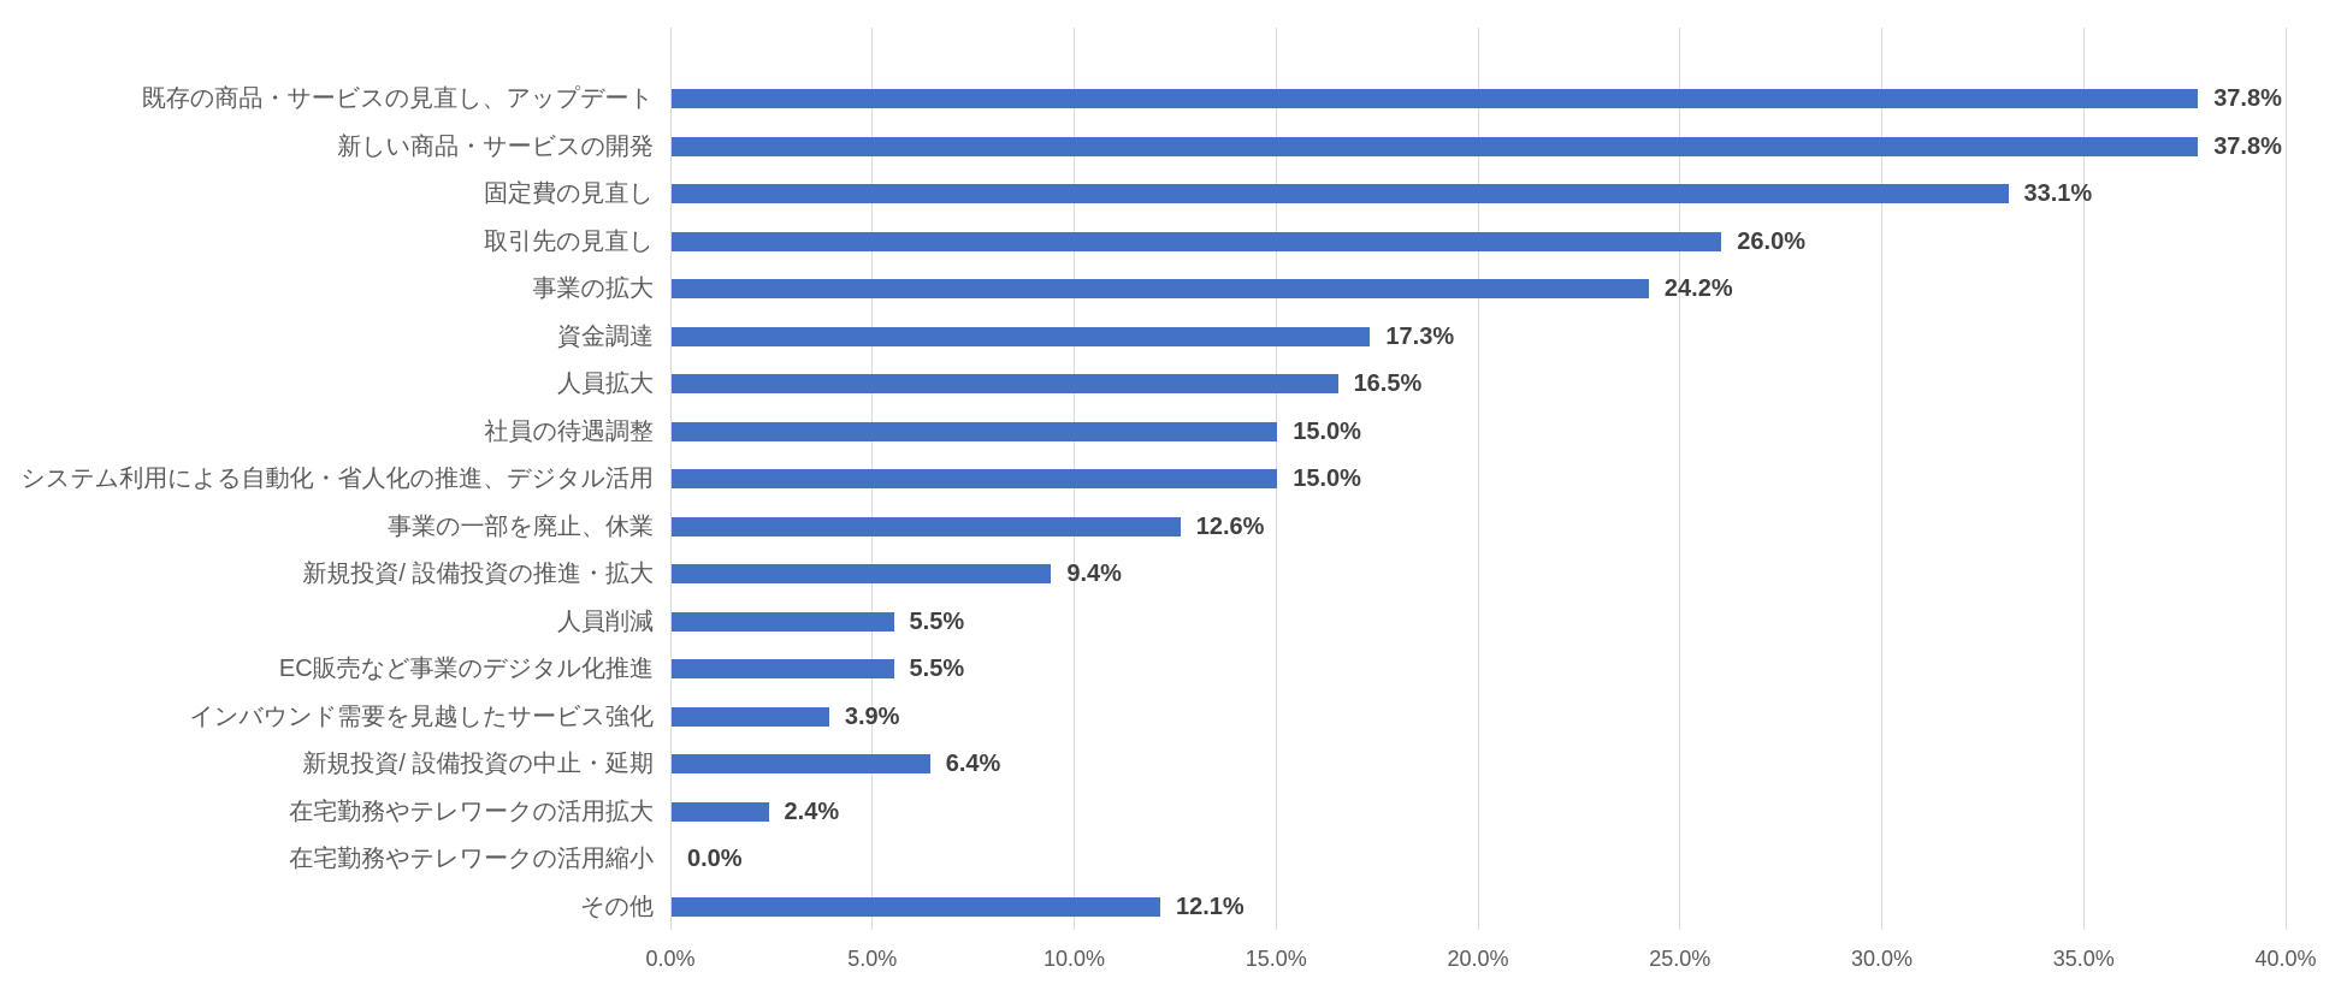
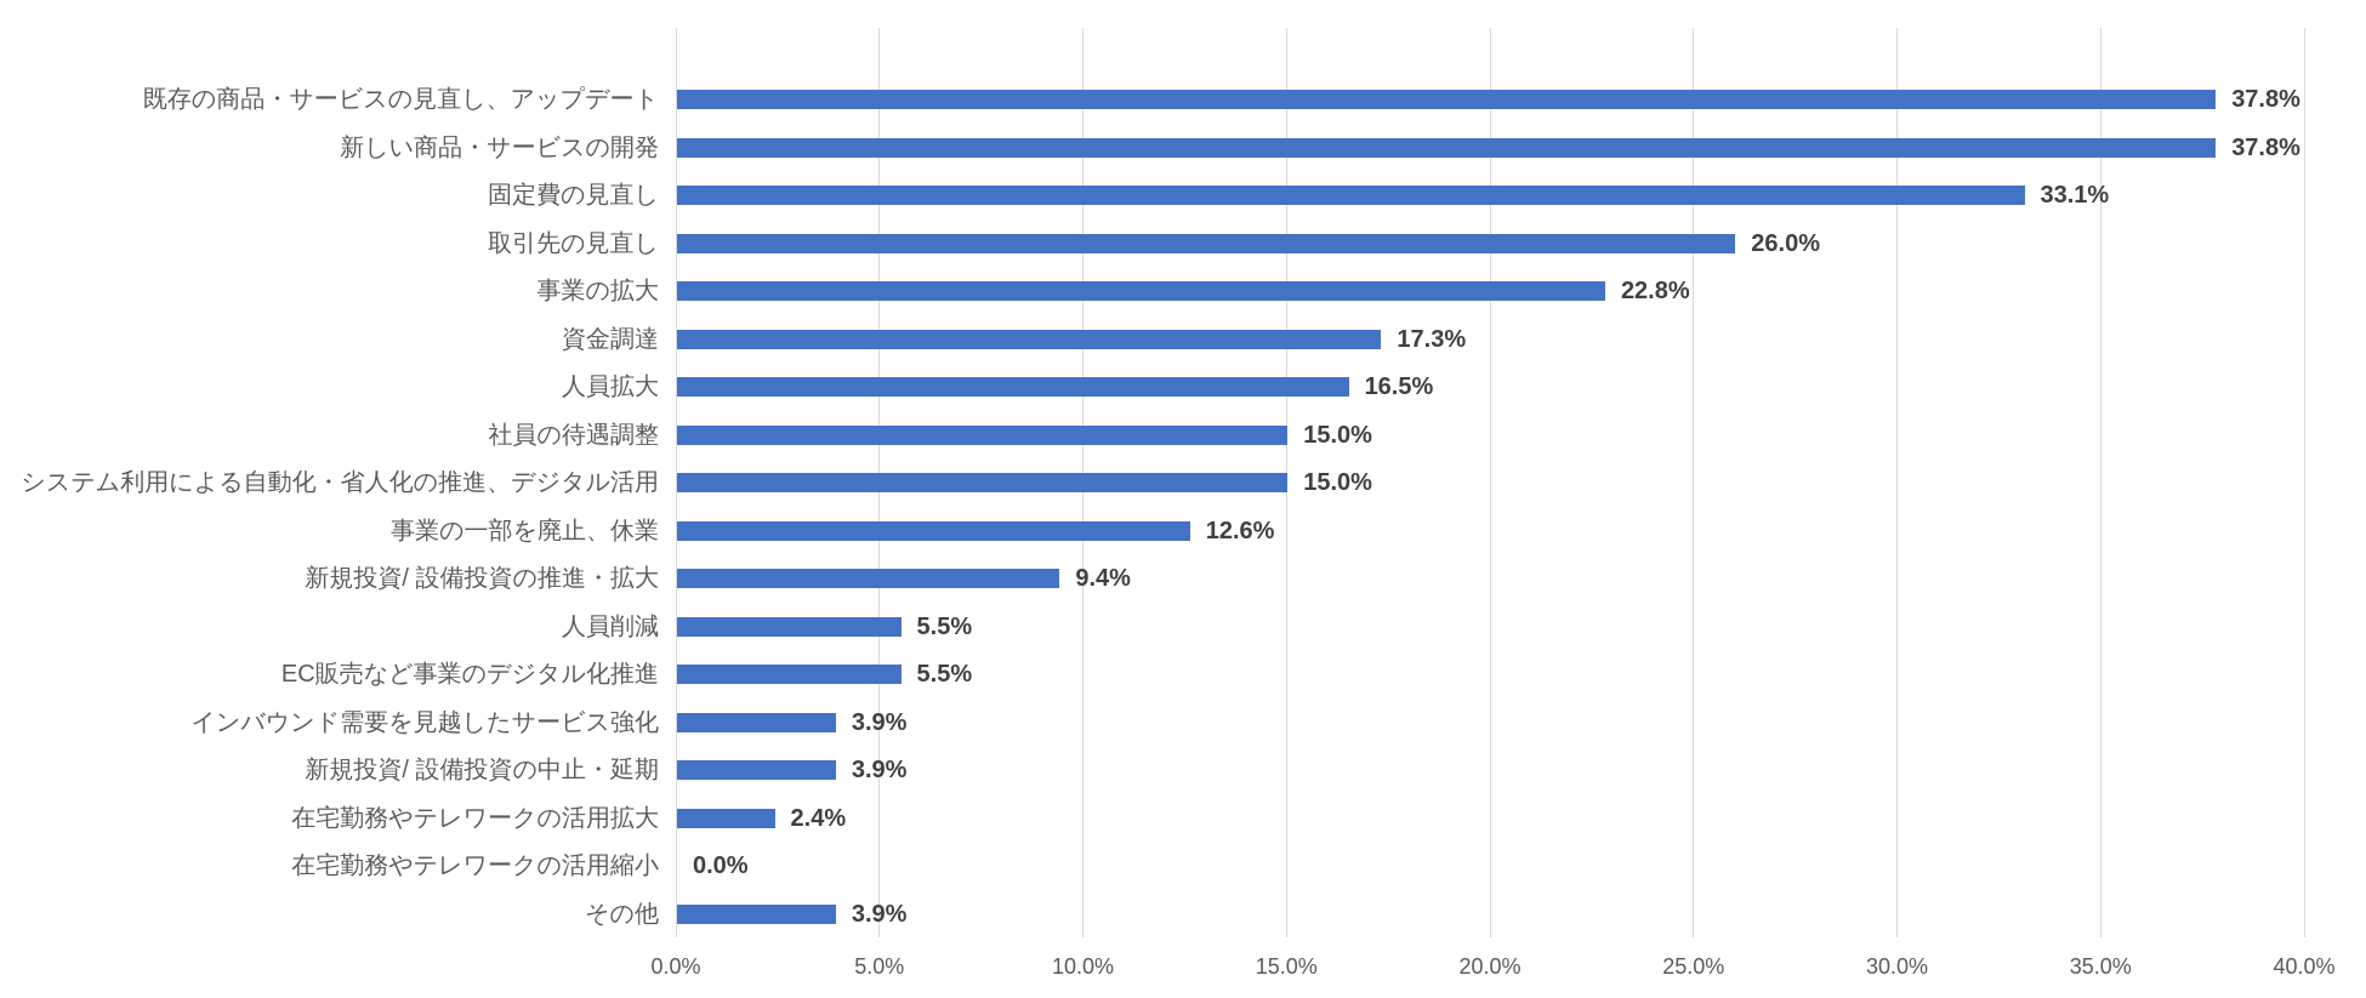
事業の拡大: 24.2% -> 22.8%
新規投資/ 設備投資の中止・延期: 6.4% -> 3.9%
その他: 12.1% -> 3.9%
